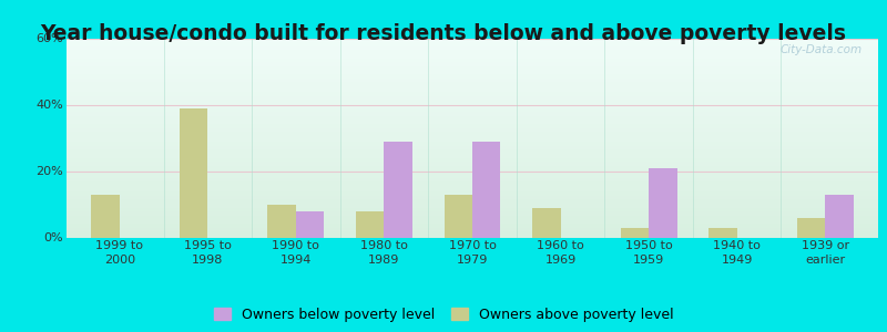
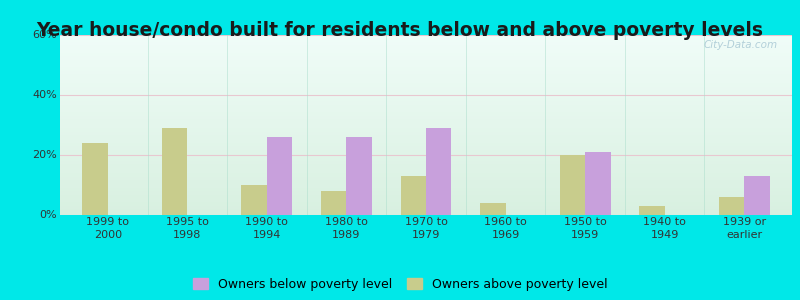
Owners above poverty level/1999 to 2000: 13% -> 24%
Owners above poverty level/1995 to 1998: 39% -> 29%
Owners below poverty level/1990 to 1994: 8% -> 26%
Owners below poverty level/1980 to 1989: 29% -> 26%
Owners above poverty level/1960 to 1969: 9% -> 4%
Owners above poverty level/1950 to 1959: 3% -> 20%
